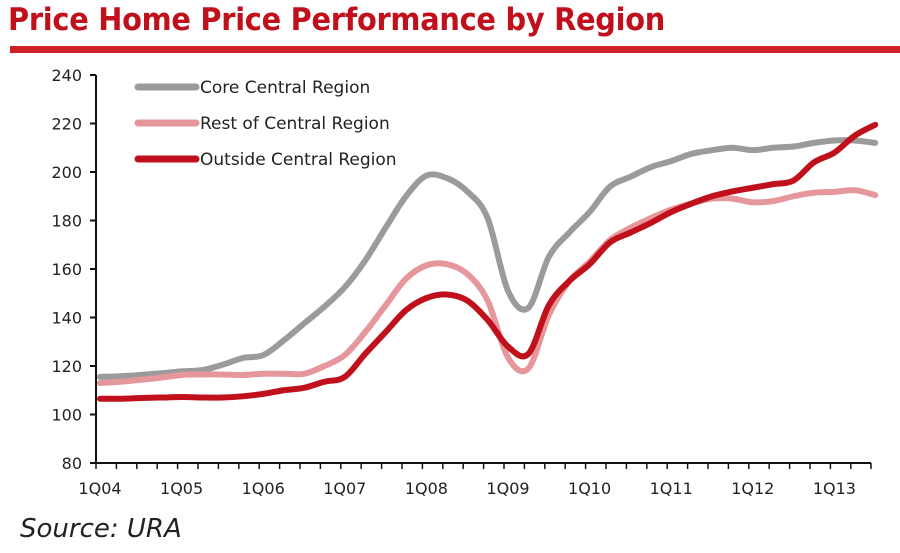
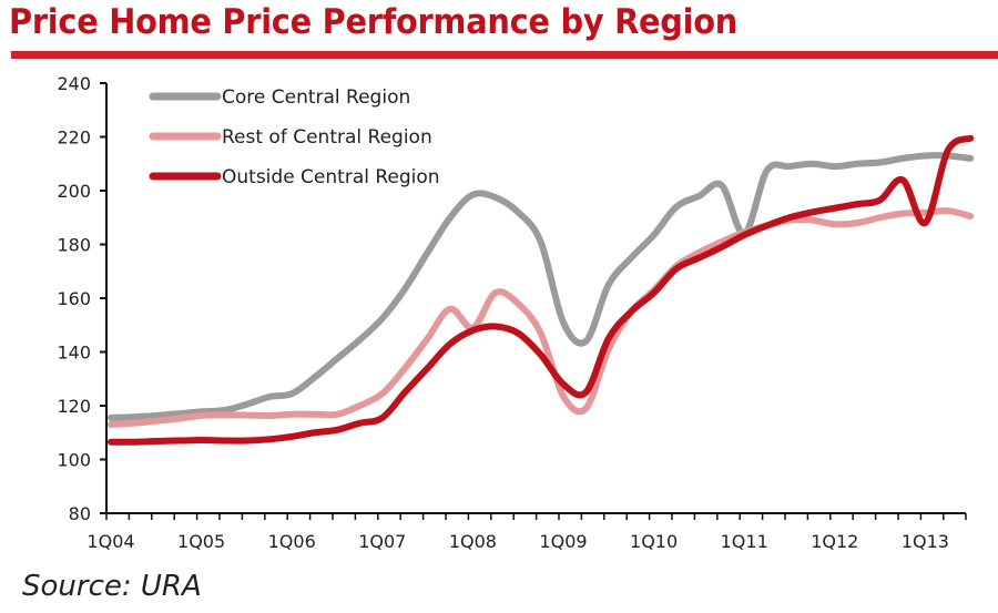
Rest of Central Region/1Q08: 162 -> 149
Core Central Region/1Q11: 204 -> 184
Outside Central Region/1Q13: 208 -> 188
